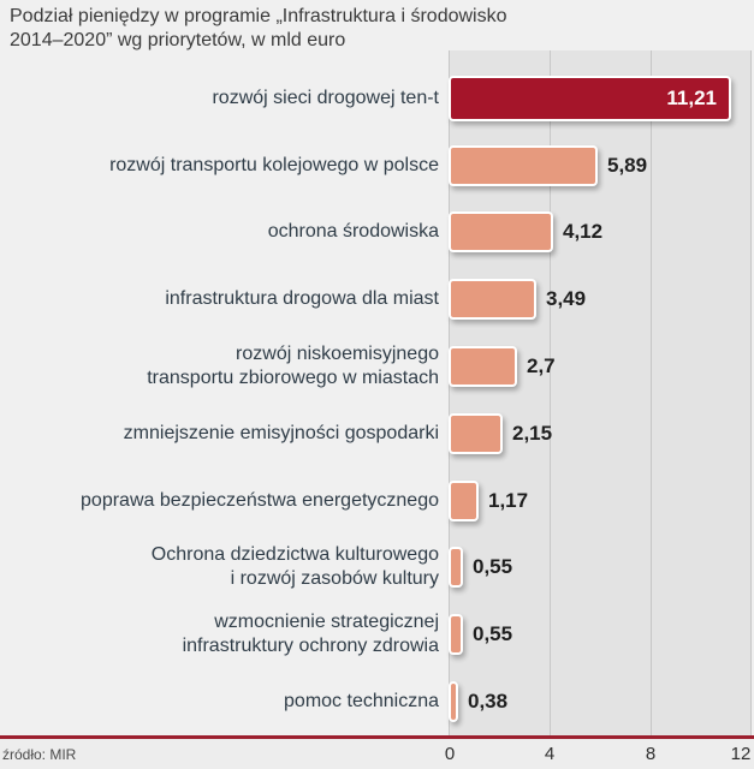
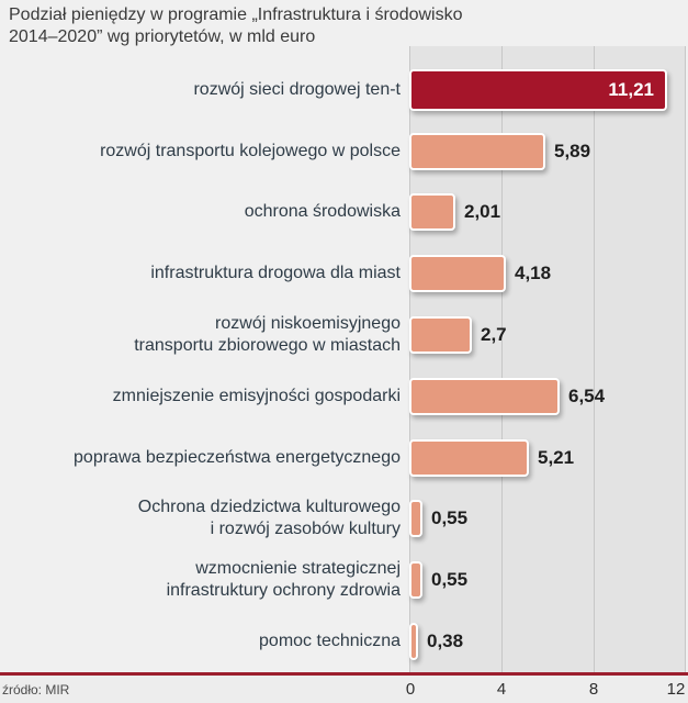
ochrona środowiska: 4,12 -> 2,01
infrastruktura drogowa dla miast: 3,49 -> 4,18
zmniejszenie emisyjności gospodarki: 2,15 -> 6,54
poprawa bezpieczeństwa energetycznego: 1,17 -> 5,21
